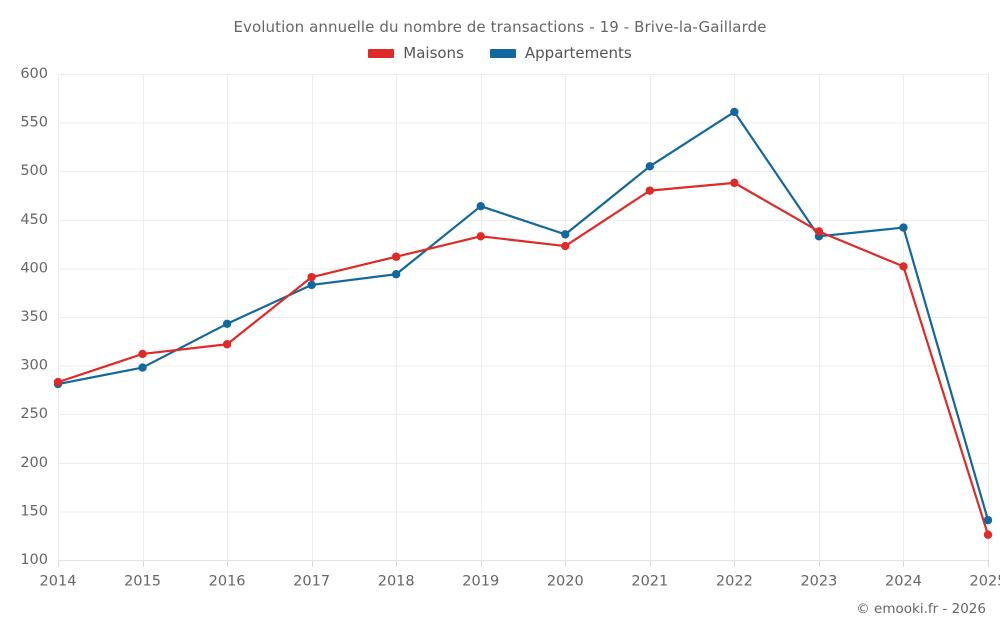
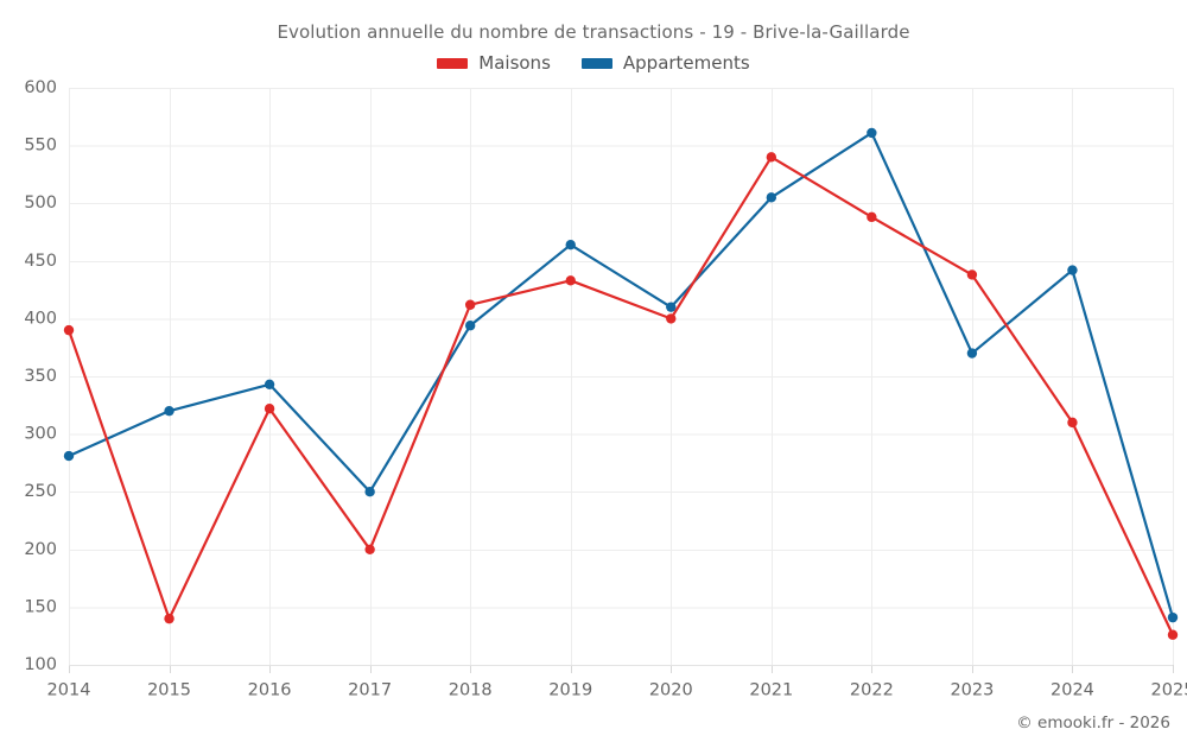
Maisons/2014: 280 -> 390
Maisons/2015: 310 -> 140
Appartements/2015: 300 -> 320
Maisons/2017: 390 -> 200
Appartements/2017: 380 -> 250
Maisons/2020: 420 -> 400
Appartements/2020: 440 -> 410
Maisons/2021: 480 -> 540
Appartements/2023: 430 -> 370
Maisons/2024: 400 -> 310
